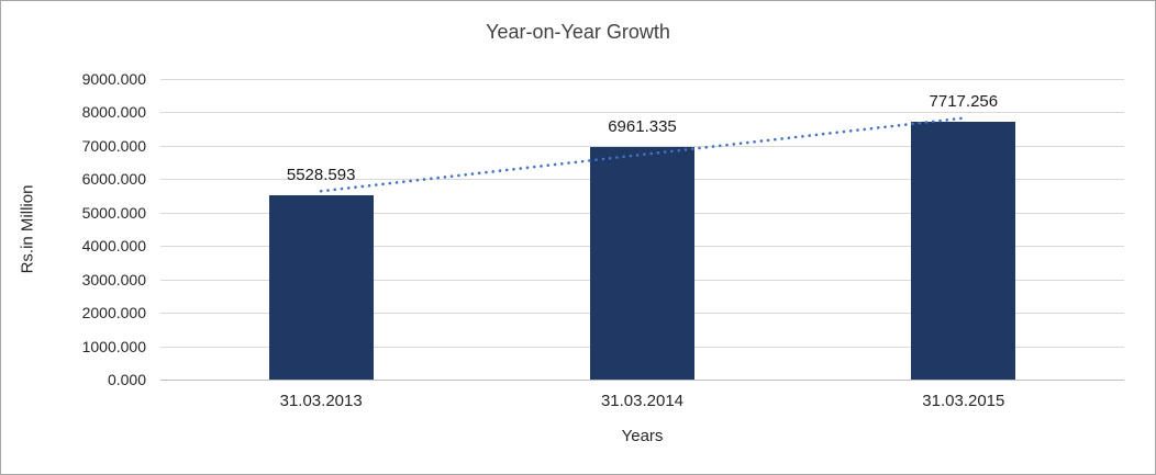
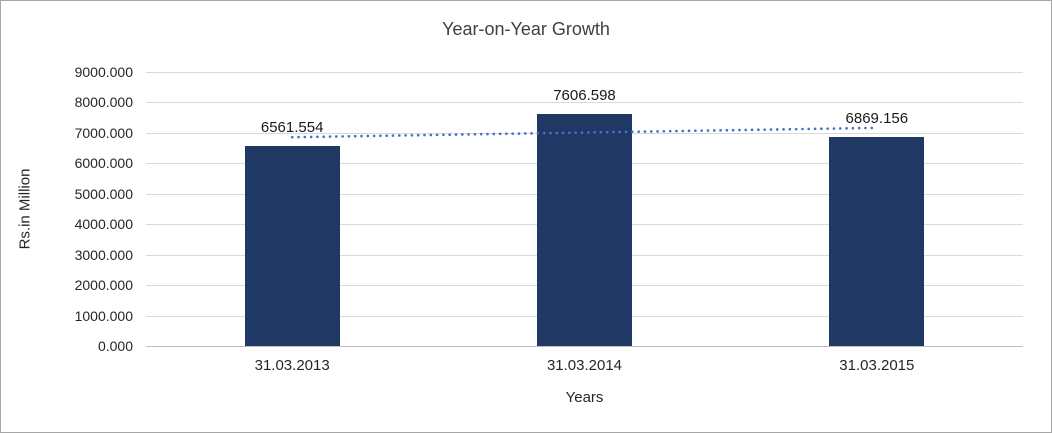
31.03.2013: 5528.593 -> 6561.554
31.03.2014: 6961.335 -> 7606.598
31.03.2015: 7717.256 -> 6869.156
